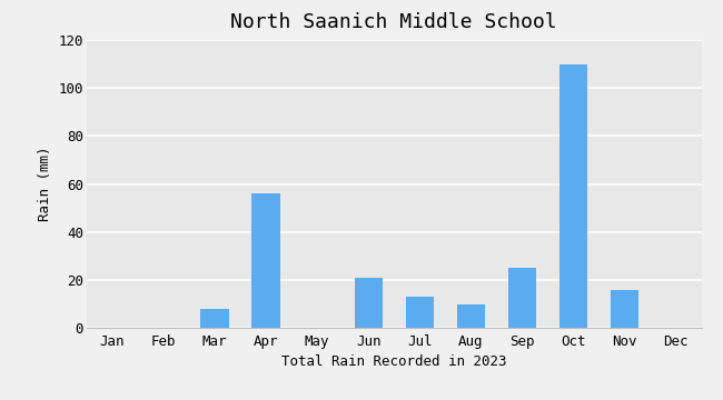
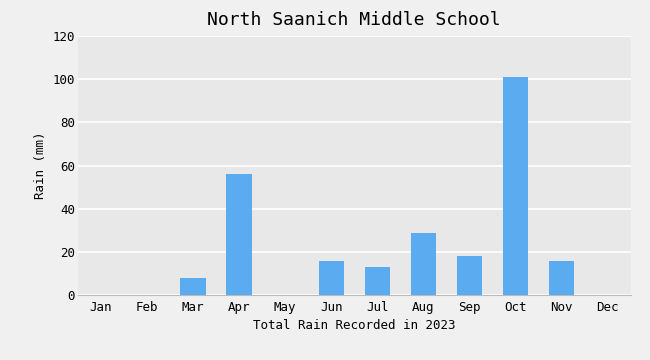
Jun: 21 -> 16
Aug: 10 -> 29
Sep: 25 -> 18
Oct: 110 -> 101
